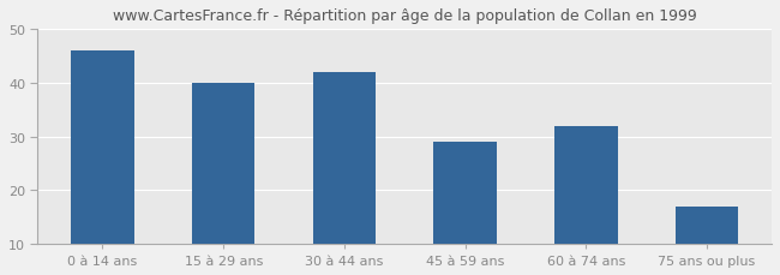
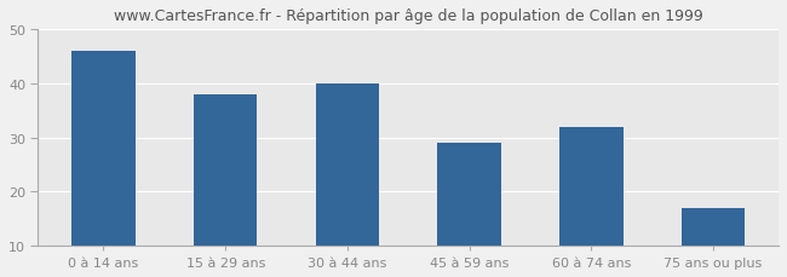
15 à 29 ans: 40 -> 38
30 à 44 ans: 42 -> 40
